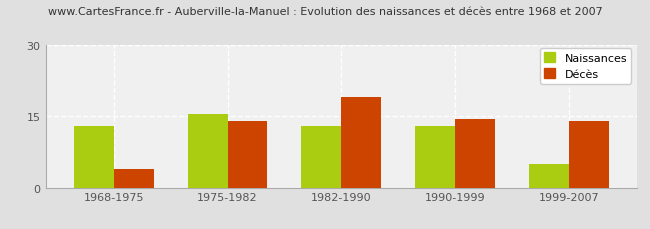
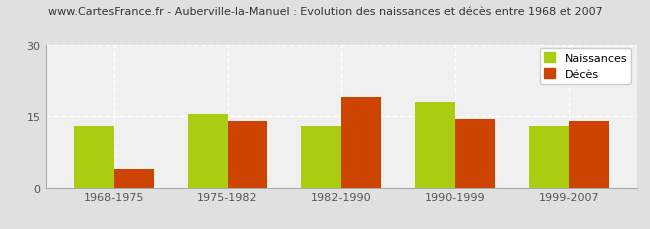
Naissances/1990-1999: 13.0 -> 18.0
Naissances/1999-2007: 5.0 -> 13.0
